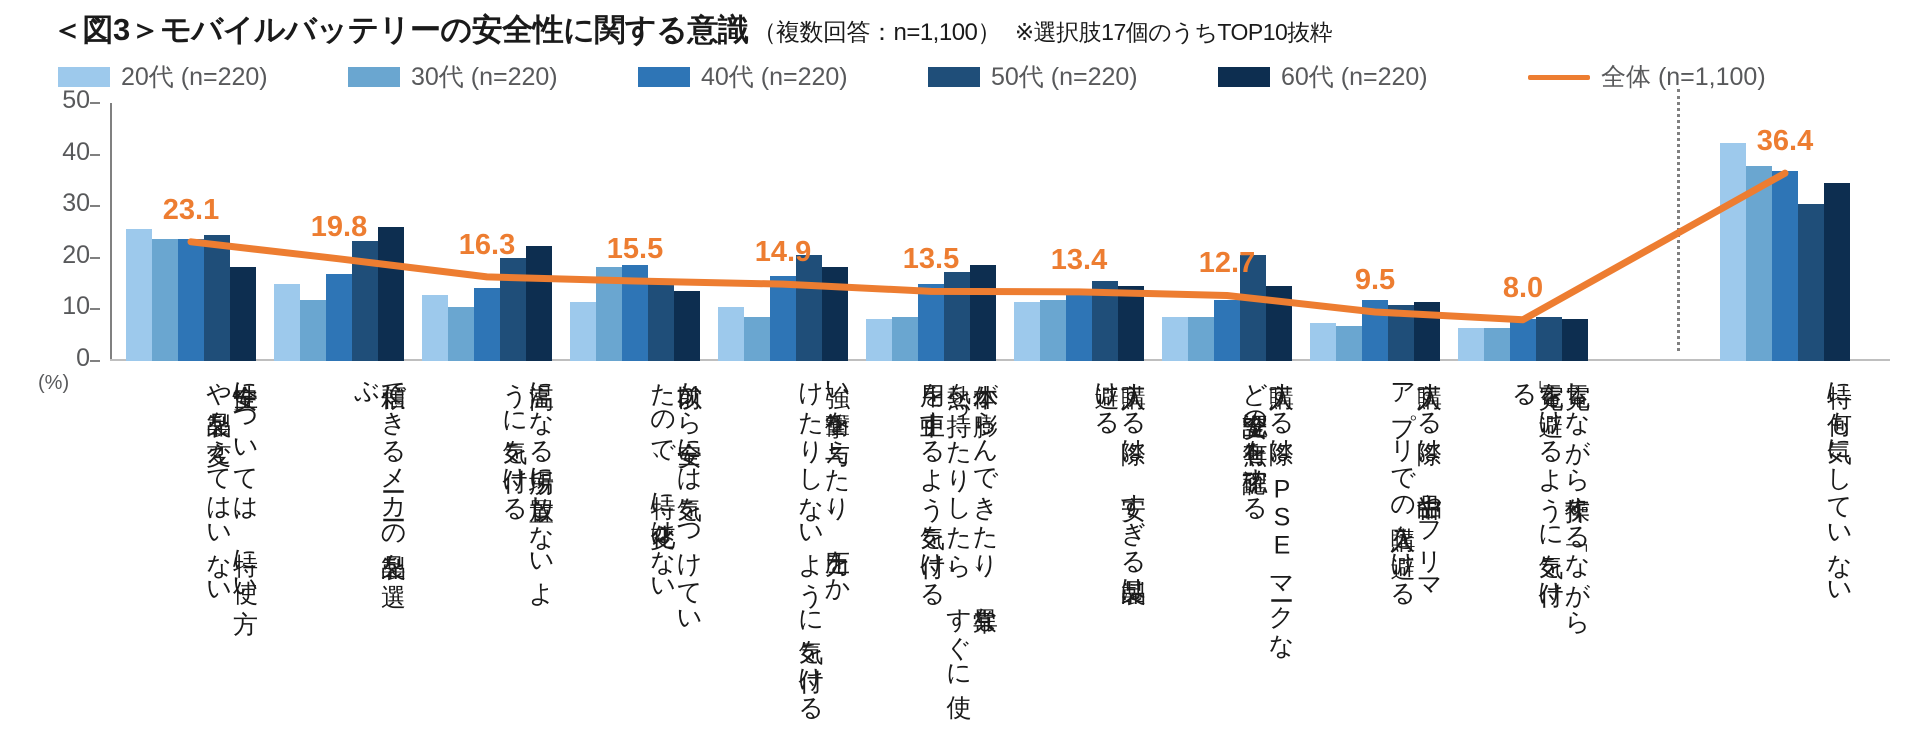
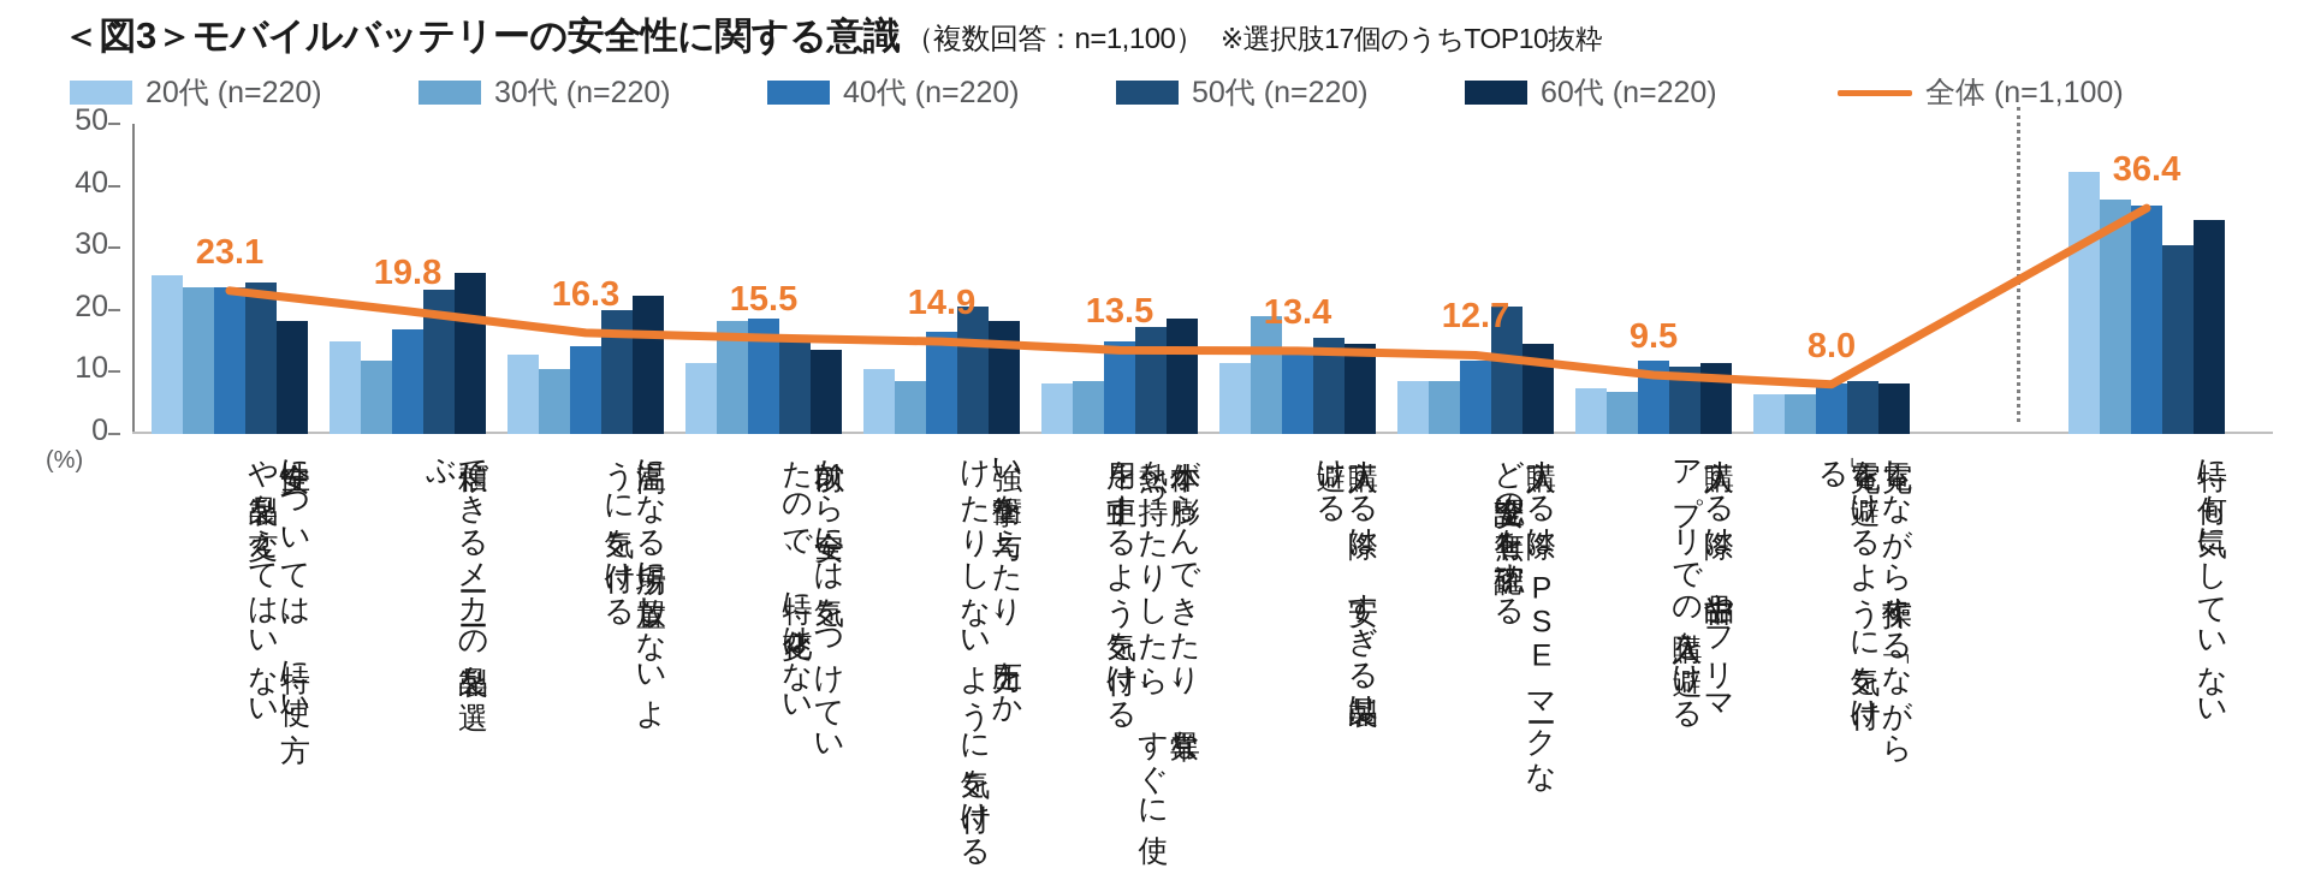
30代 (n=220)/購入する際は、安すぎる製品は避ける: 12 -> 19
